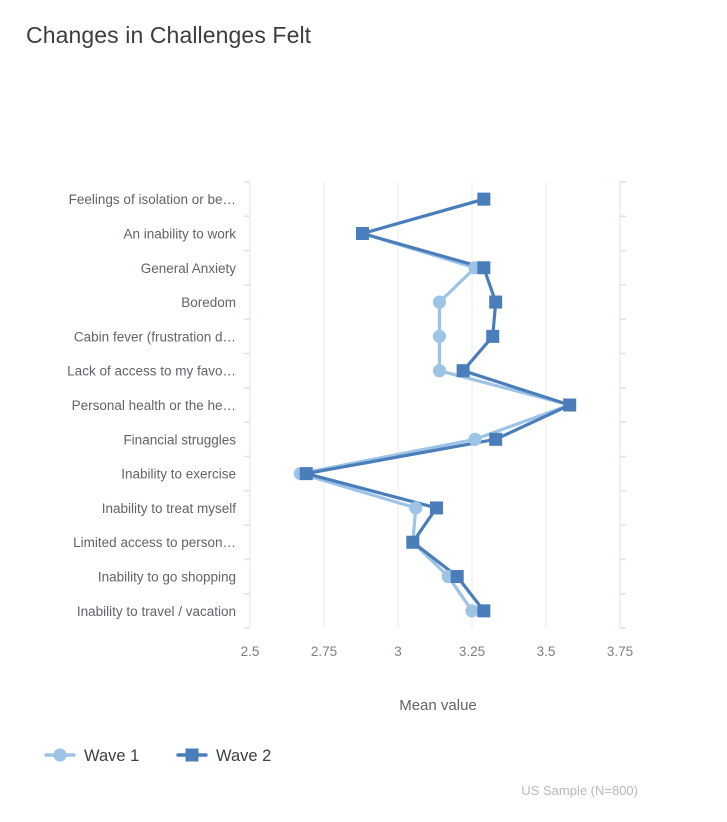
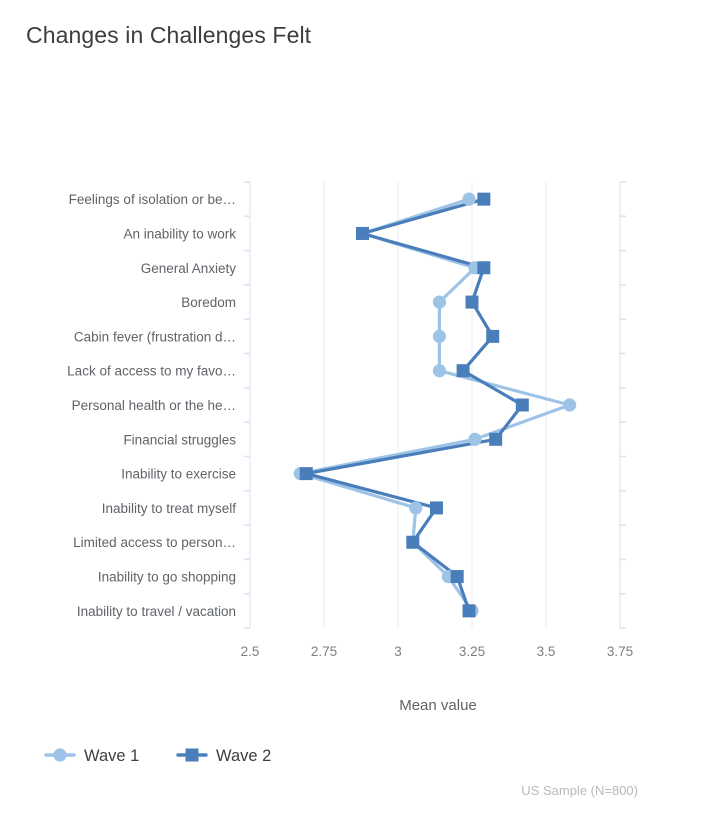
Wave 1/Feelings of isolation or be…: 3.29 -> 3.24
Wave 2/Boredom: 3.33 -> 3.25
Wave 2/Personal health or the he…: 3.58 -> 3.42
Wave 2/Inability to travel / vacation: 3.29 -> 3.24
